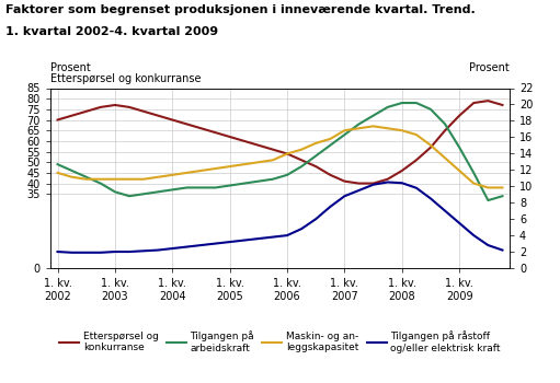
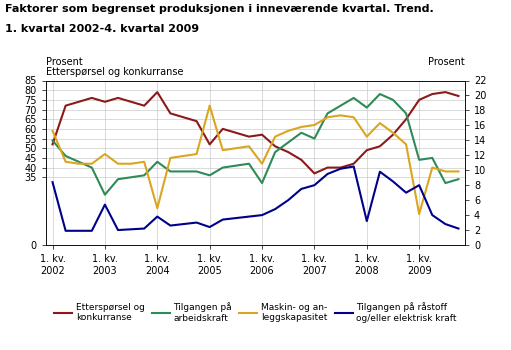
Etterspørsel og konkurranse/1. kv. 2002: 70 -> 52
Tilgangen på arbeidskraft/1. kv. 2002: 49 -> 54
Maskin- og an- leggskapasitet/1. kv. 2002: 45 -> 59
Tilgangen på råstoff og/eller elektrisk kraft/1. kv. 2002: 2.0 -> 8.4
Etterspørsel og konkurranse/1. kv. 2003: 77 -> 74
Tilgangen på arbeidskraft/1. kv. 2003: 36 -> 26
Maskin- og an- leggskapasitet/1. kv. 2003: 42 -> 47
Tilgangen på råstoff og/eller elektrisk kraft/1. kv. 2003: 2.0 -> 5.4
Etterspørsel og konkurranse/1. kv. 2004: 70 -> 79
Tilgangen på arbeidskraft/1. kv. 2004: 37 -> 43
Maskin- og an- leggskapasitet/1. kv. 2004: 44 -> 19
Tilgangen på råstoff og/eller elektrisk kraft/1. kv. 2004: 2.4 -> 3.8
Etterspørsel og konkurranse/1. kv. 2005: 62 -> 52
Tilgangen på arbeidskraft/1. kv. 2005: 39 -> 36
Maskin- og an- leggskapasitet/1. kv. 2005: 48 -> 72
Tilgangen på råstoff og/eller elektrisk kraft/1. kv. 2005: 3.2 -> 2.4
Etterspørsel og konkurranse/1. kv. 2006: 54 -> 57
Tilgangen på arbeidskraft/1. kv. 2006: 44 -> 32
Maskin- og an- leggskapasitet/1. kv. 2006: 54 -> 42
Etterspørsel og konkurranse/1. kv. 2007: 41 -> 37
Tilgangen på arbeidskraft/1. kv. 2007: 63 -> 55
Maskin- og an- leggskapasitet/1. kv. 2007: 65 -> 62
Tilgangen på råstoff og/eller elektrisk kraft/1. kv. 2007: 8.8 -> 8.0
Etterspørsel og konkurranse/1. kv. 2008: 46 -> 49
Tilgangen på arbeidskraft/1. kv. 2008: 78 -> 71
Maskin- og an- leggskapasitet/1. kv. 2008: 65 -> 56
Tilgangen på råstoff og/eller elektrisk kraft/1. kv. 2008: 10.4 -> 3.2
Etterspørsel og konkurranse/1. kv. 2009: 72 -> 75
Tilgangen på arbeidskraft/1. kv. 2009: 57 -> 44
Maskin- og an- leggskapasitet/1. kv. 2009: 46 -> 16
Tilgangen på råstoff og/eller elektrisk kraft/1. kv. 2009: 5.5 -> 8.0
